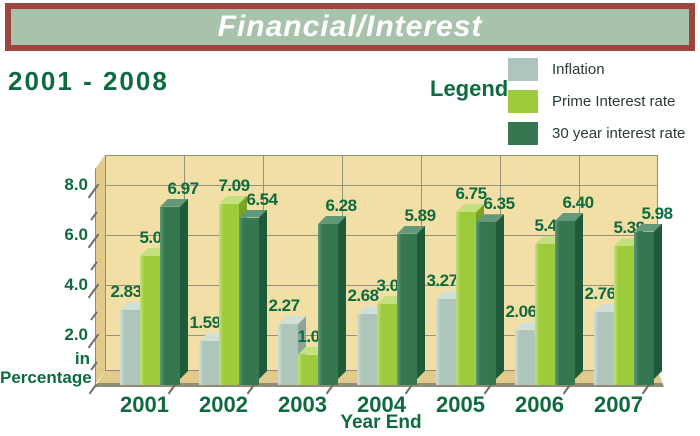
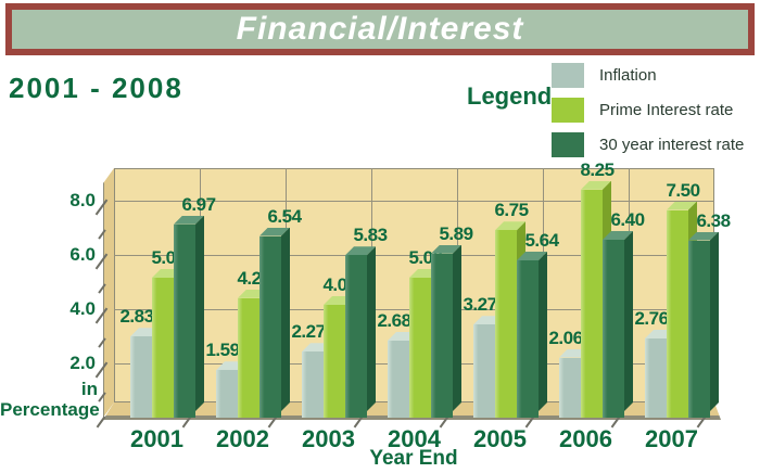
Prime Interest rate/2002: 7.09 -> 4.25
Prime Interest rate/2003: 1.06 -> 4.00
30 year interest rate/2003: 6.28 -> 5.83
Prime Interest rate/2004: 3.08 -> 5.00
30 year interest rate/2005: 6.35 -> 5.64
Prime Interest rate/2006: 5.47 -> 8.25
Prime Interest rate/2007: 5.39 -> 7.50
30 year interest rate/2007: 5.98 -> 6.38
